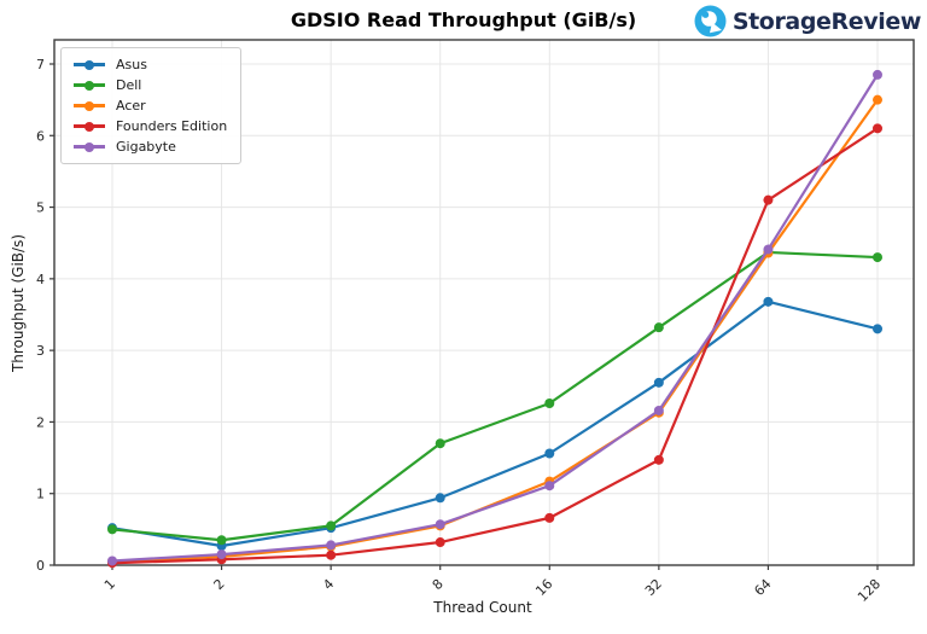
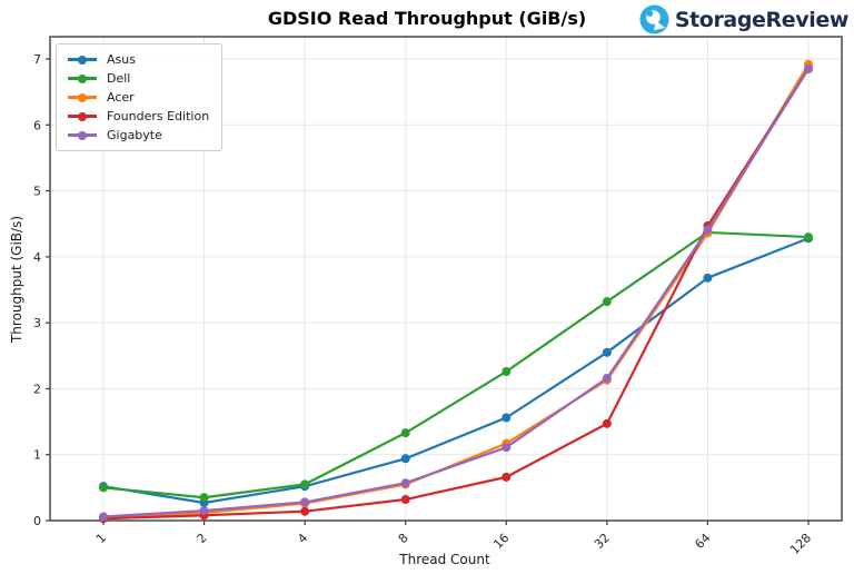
Dell/8: 1.7 -> 1.3
Founders Edition/64: 5.1 -> 4.5
Asus/128: 3.3 -> 4.3
Acer/128: 6.5 -> 6.9
Founders Edition/128: 6.1 -> 6.8
